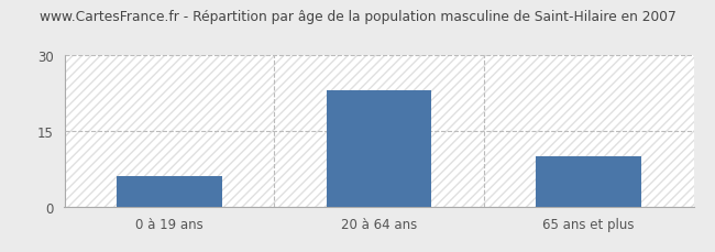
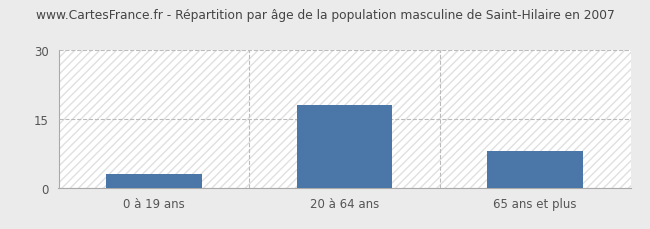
0 à 19 ans: 6 -> 3
20 à 64 ans: 23 -> 18
65 ans et plus: 10 -> 8
